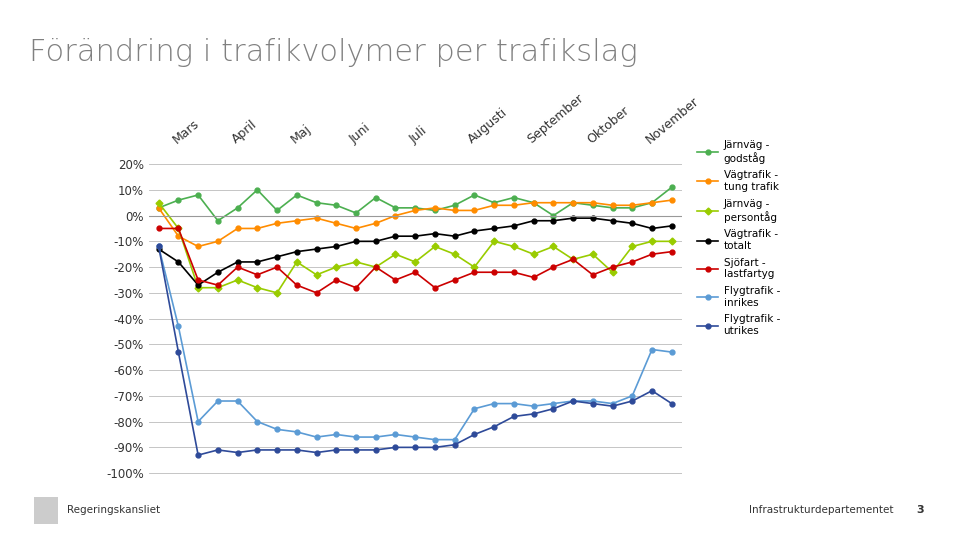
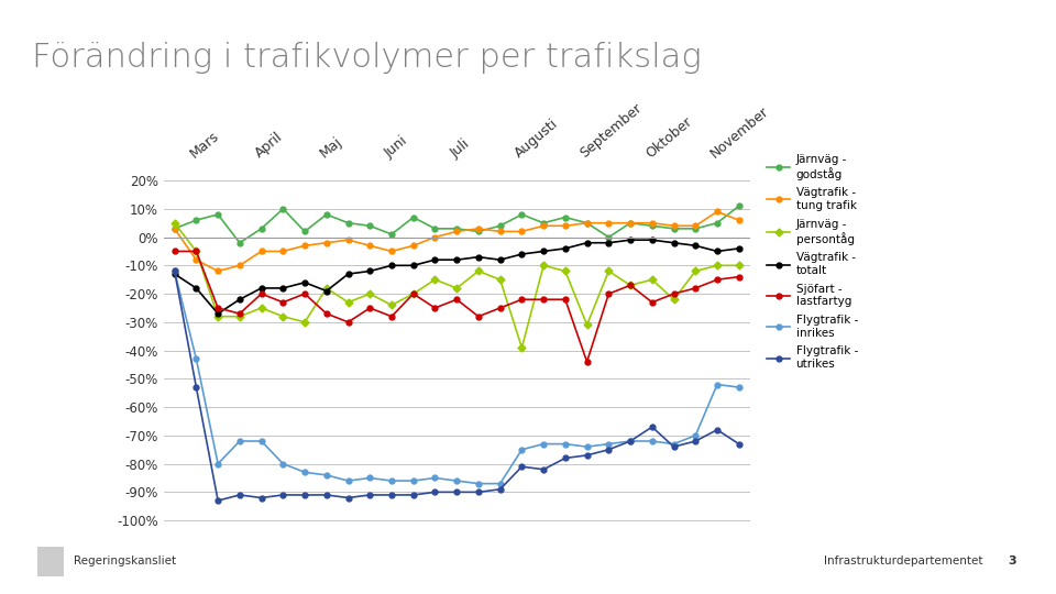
Vägtrafik - totalt/Maj: -14% -> -19%
Järnväg - persontåg/Juni: -18% -> -24%
Järnväg - persontåg/Augusti: -20% -> -39%
Flygtrafik - utrikes/Augusti: -85% -> -81%
Järnväg - persontåg/September: -15% -> -31%
Sjöfart - lastfartyg/September: -24% -> -44%
Flygtrafik - utrikes/Oktober: -73% -> -67%
Vägtrafik - tung trafik/November: 5% -> 9%
